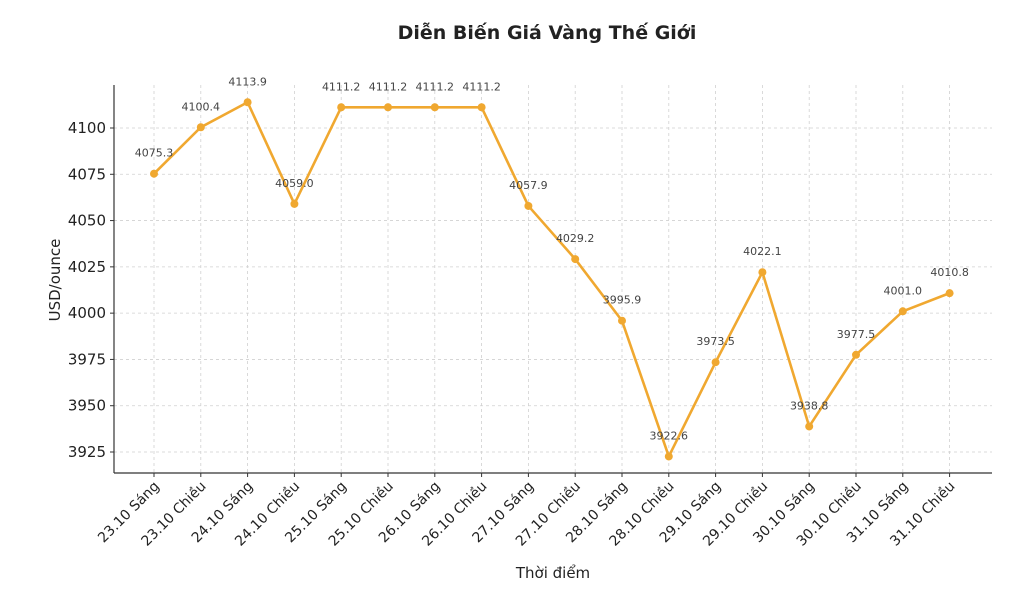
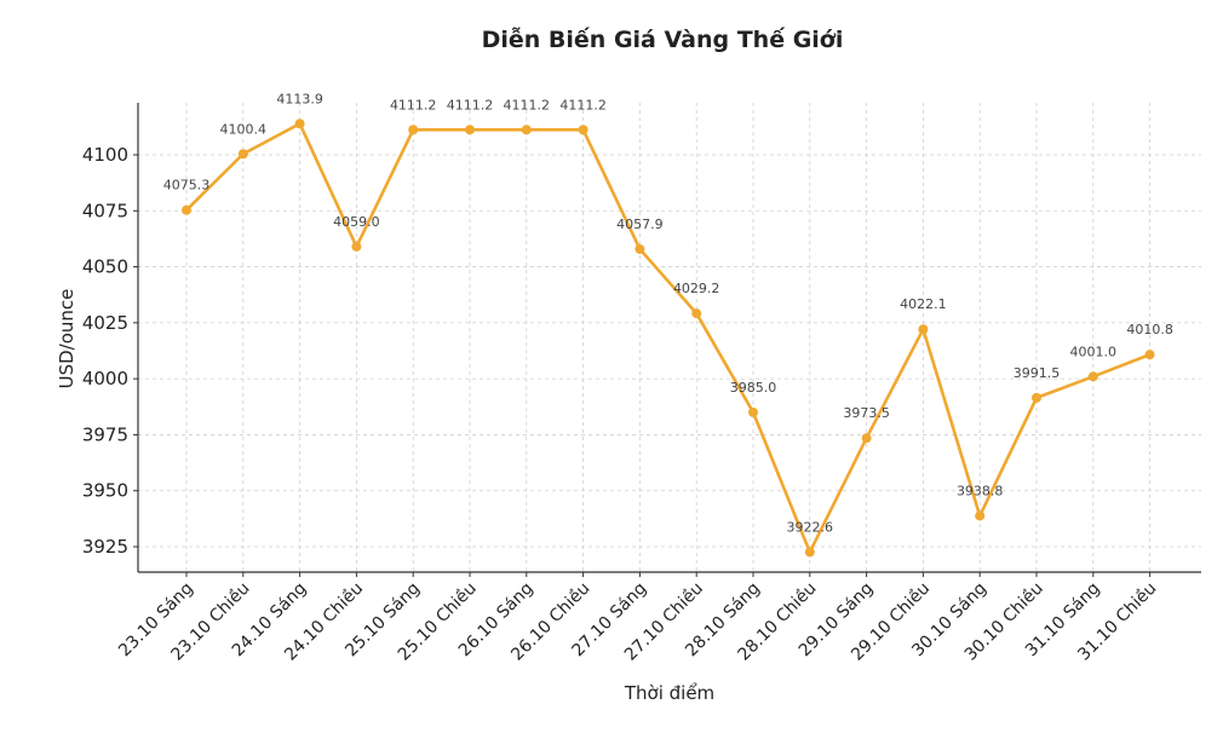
28.10 Sáng: 3995.9 -> 3985.0
30.10 Chiều: 3977.5 -> 3991.5
